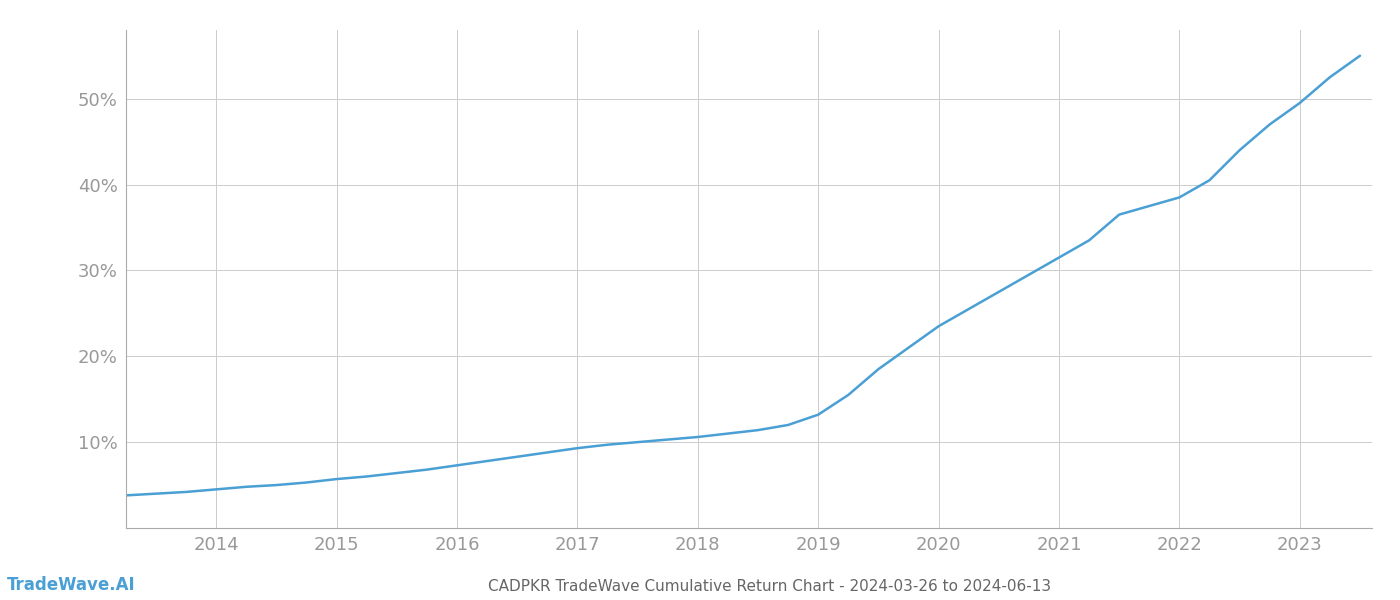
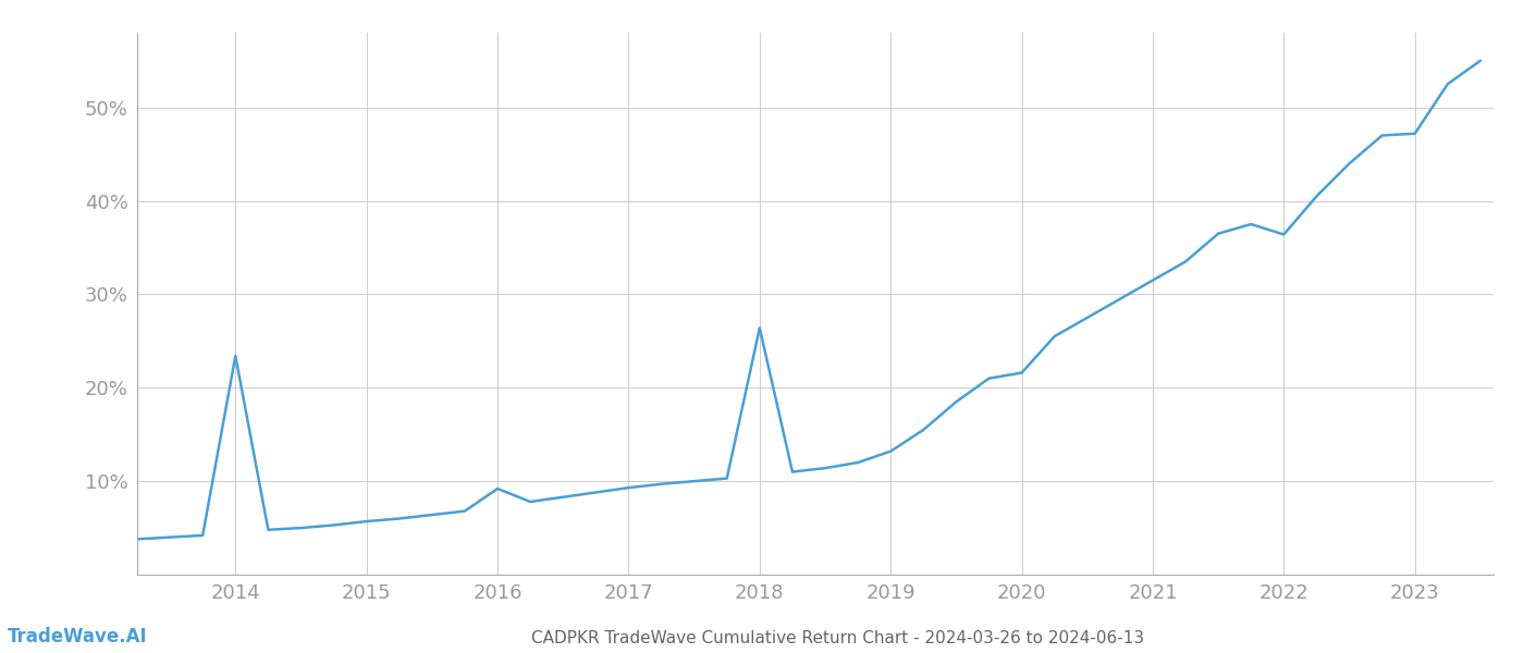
2014: 4.5% -> 23.4%
2016: 7.3% -> 9.2%
2018: 10.6% -> 26.4%
2020: 23.5% -> 21.6%
2022: 38.5% -> 36.4%
2023: 49.5% -> 47.2%
